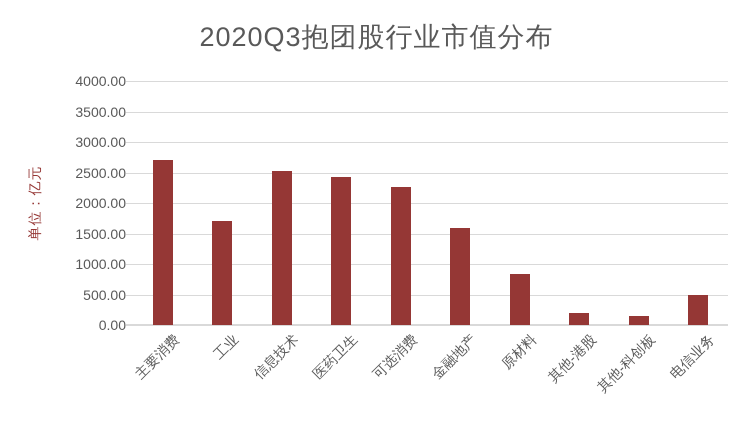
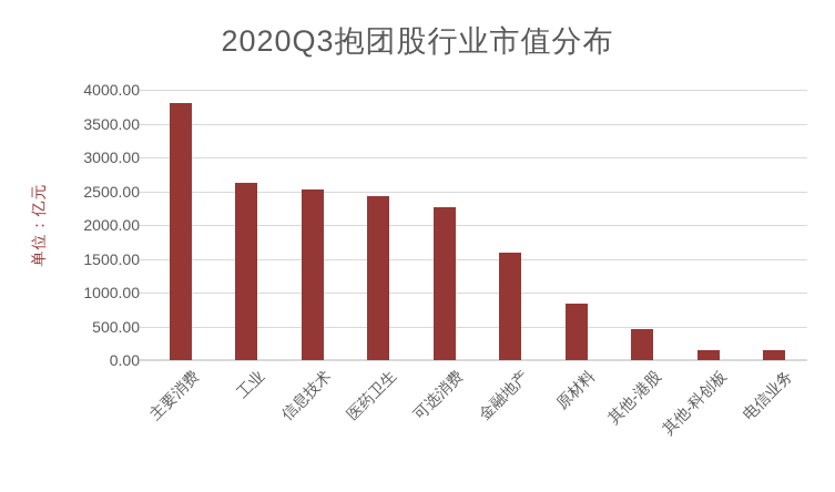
主要消费: 2700 -> 3800
工业: 1700 -> 2600
其他-港股: 200 -> 500
电信业务: 500 -> 100
